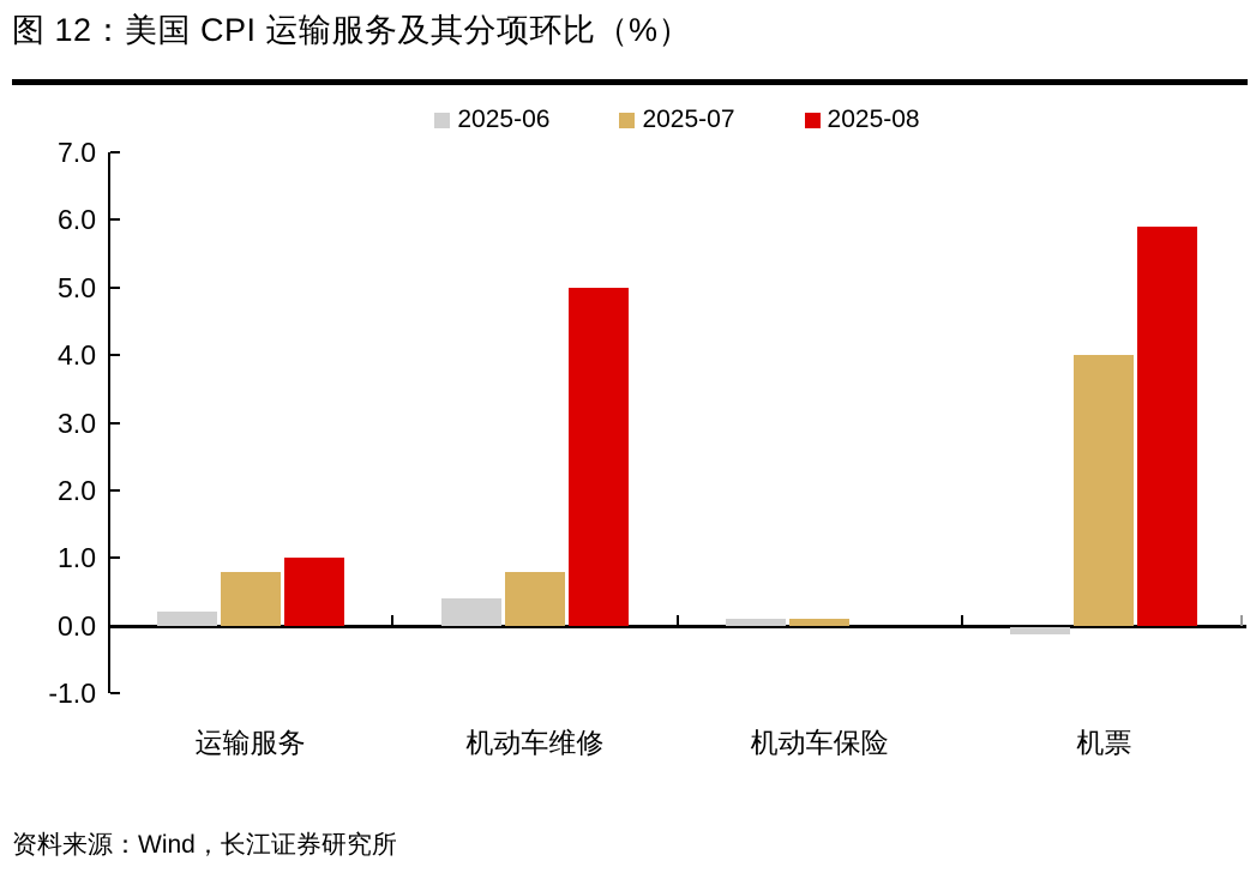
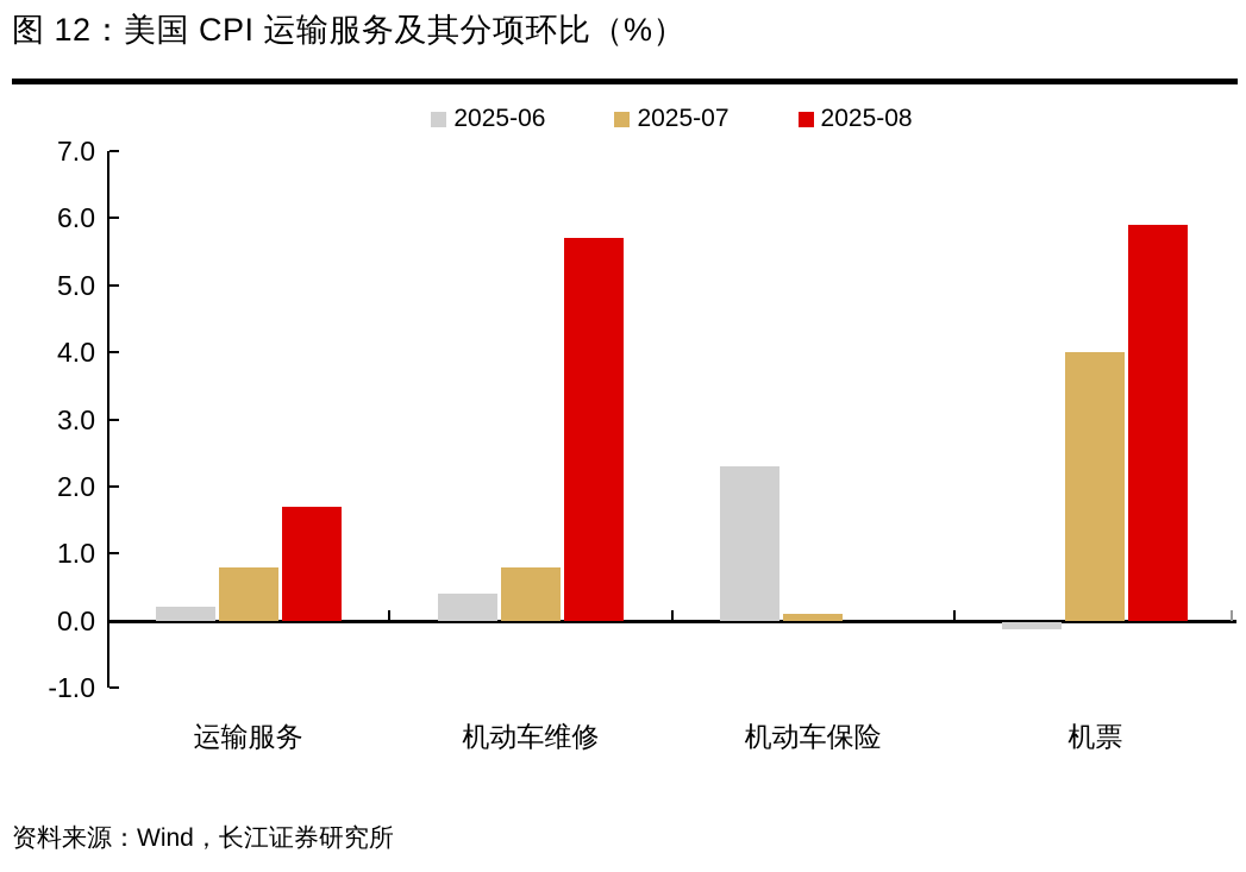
2025-08/运输服务: 1.0 -> 1.7
2025-08/机动车维修: 5.0 -> 5.7
2025-06/机动车保险: 0.1 -> 2.3
